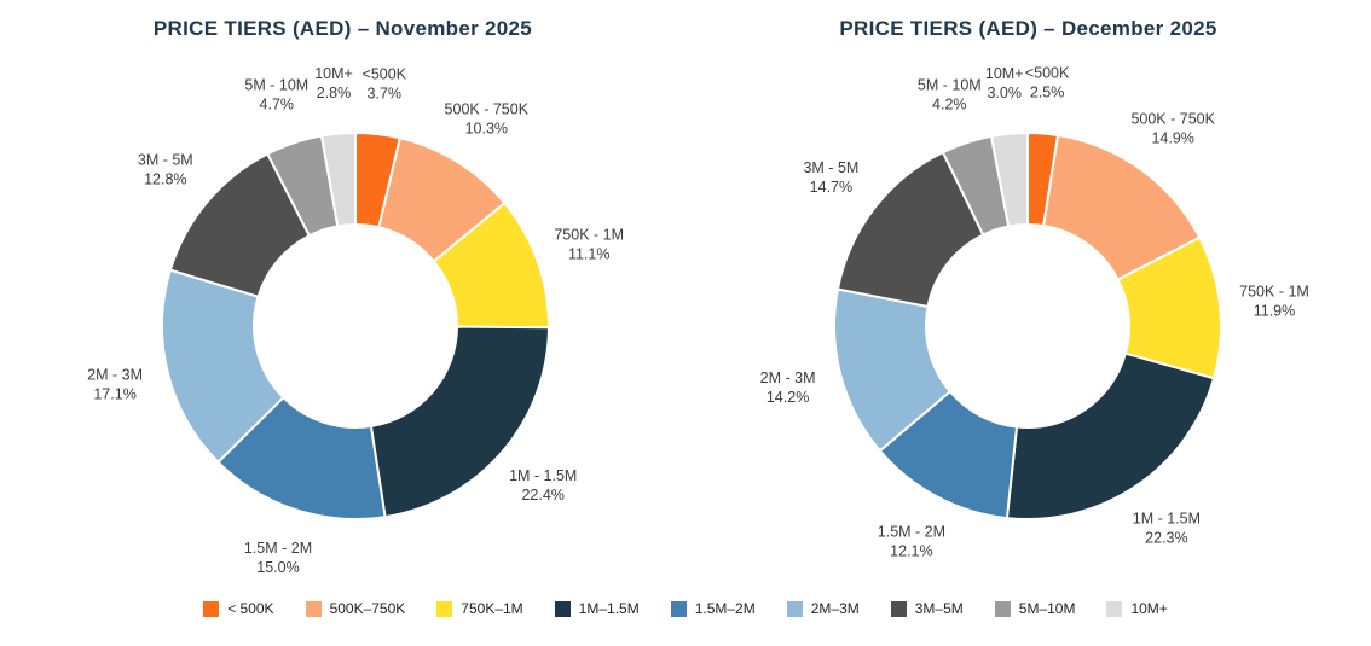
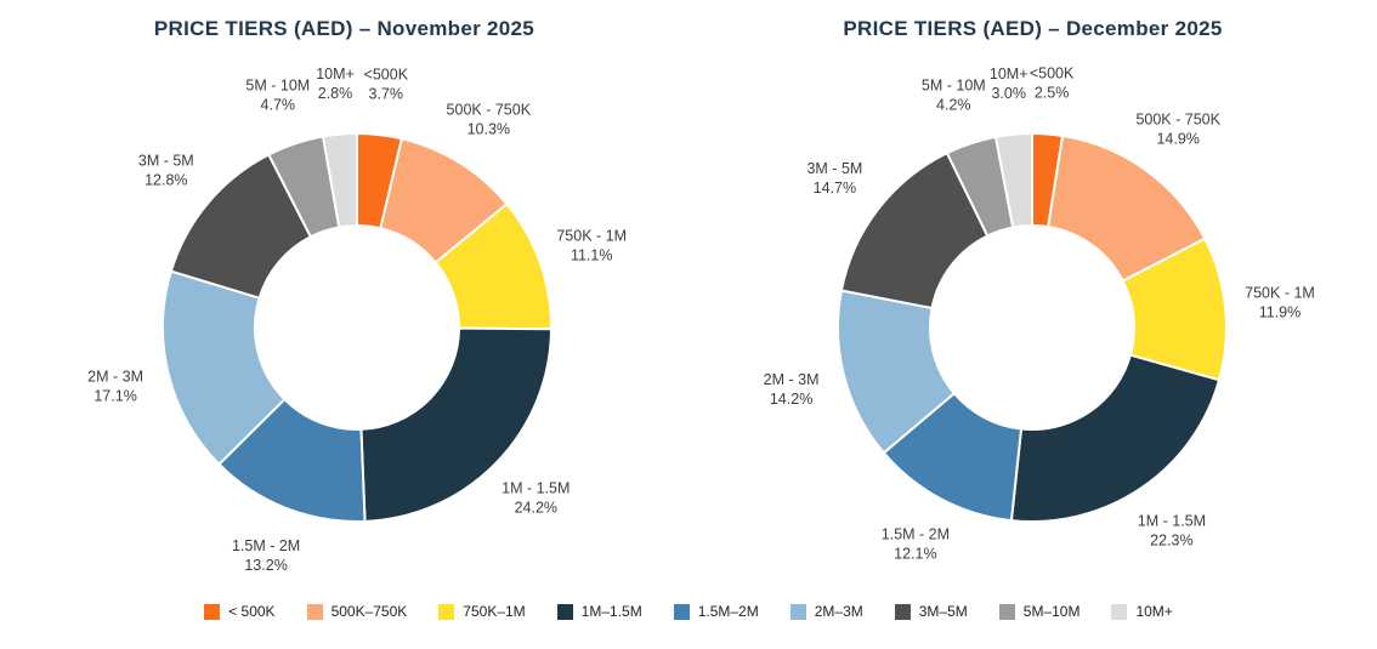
PRICE TIERS (AED) – November 2025/1M - 1.5M: 22.4% -> 24.2%
PRICE TIERS (AED) – November 2025/1.5M - 2M: 15.0% -> 13.2%
